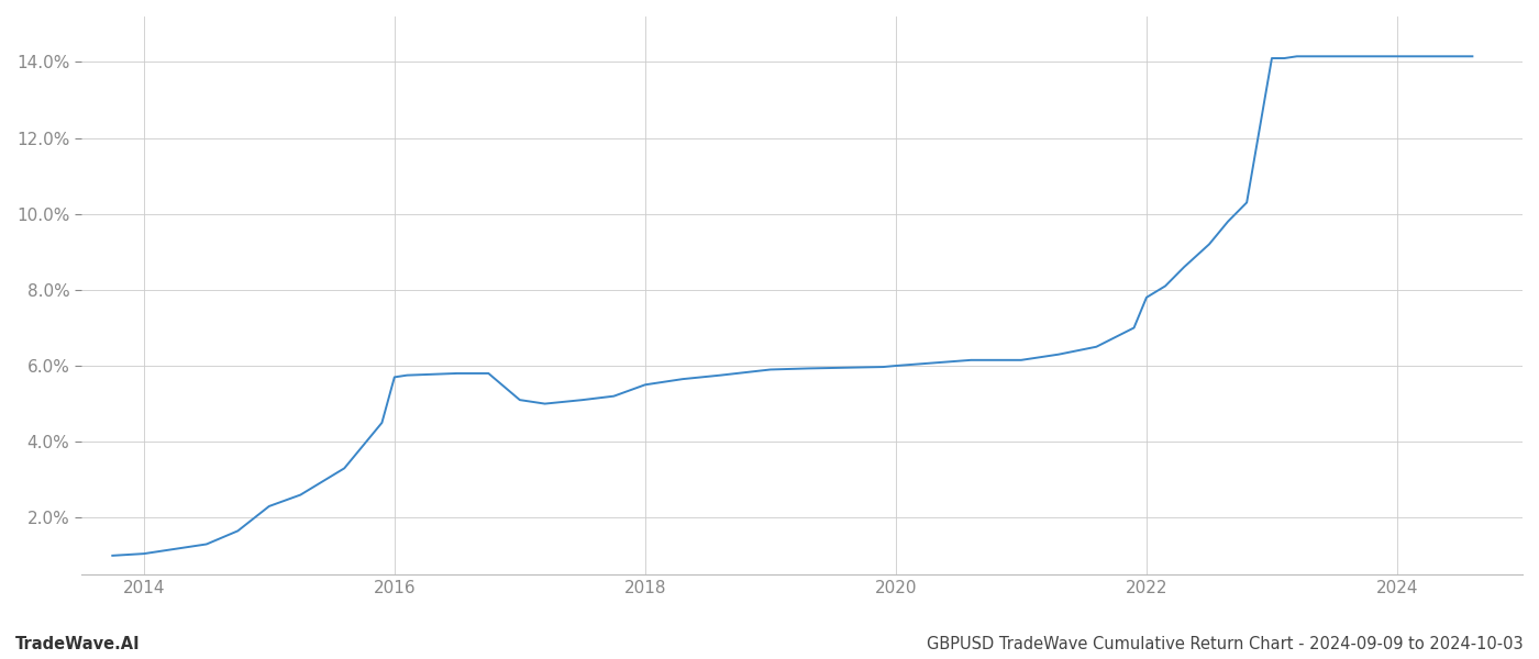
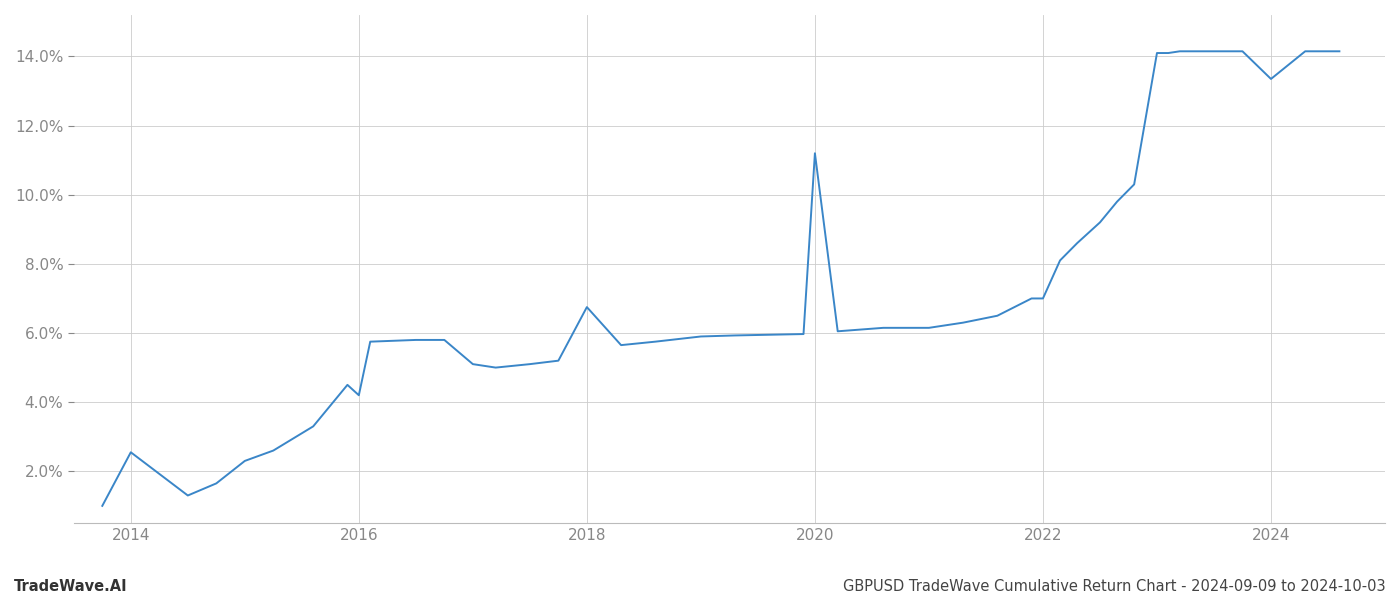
2014: 1.05% -> 2.55%
2016: 5.70% -> 4.20%
2018: 5.50% -> 6.75%
2020: 6.00% -> 11.20%
2022: 7.80% -> 7.00%
2024: 14.15% -> 13.35%
